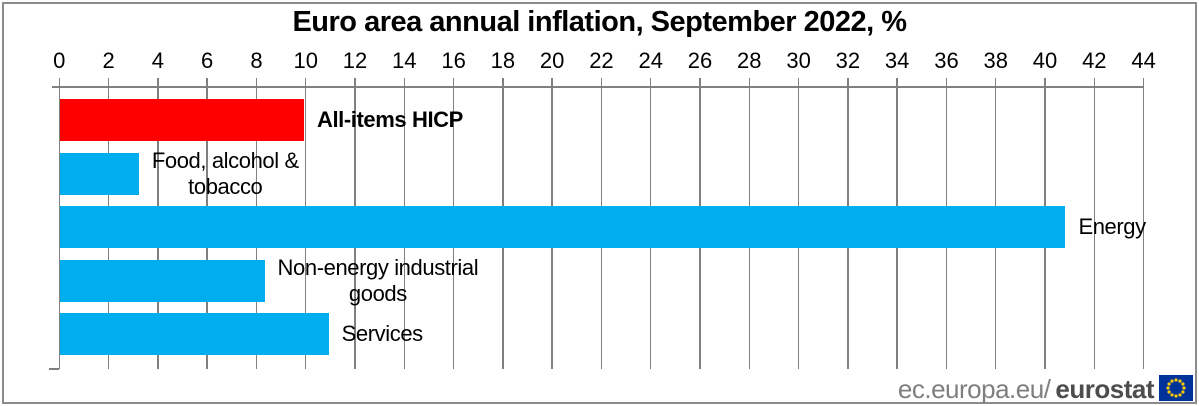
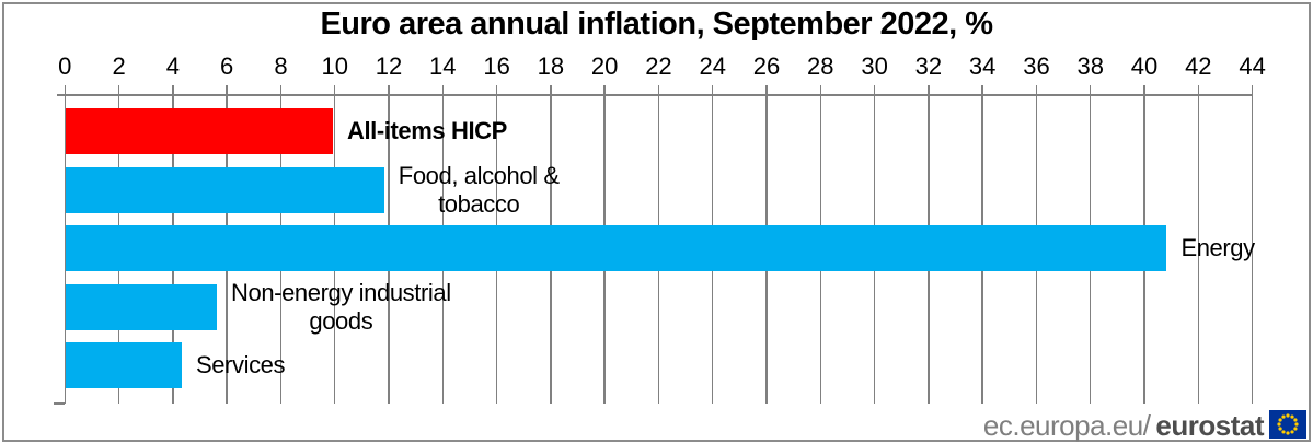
Food, alcohol & tobacco: 3.2 -> 11.8
Non-energy industrial goods: 8.3 -> 5.6
Services: 10.9 -> 4.3
